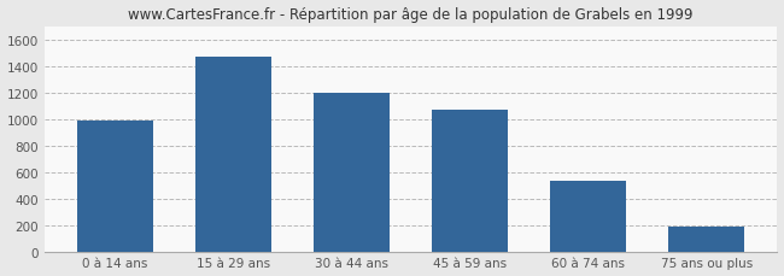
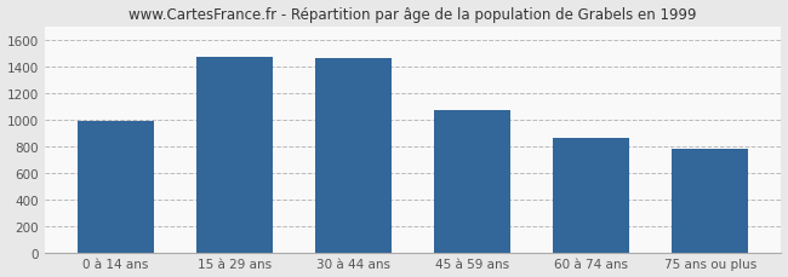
30 à 44 ans: 1200 -> 1460
60 à 74 ans: 530 -> 860
75 ans ou plus: 190 -> 780
